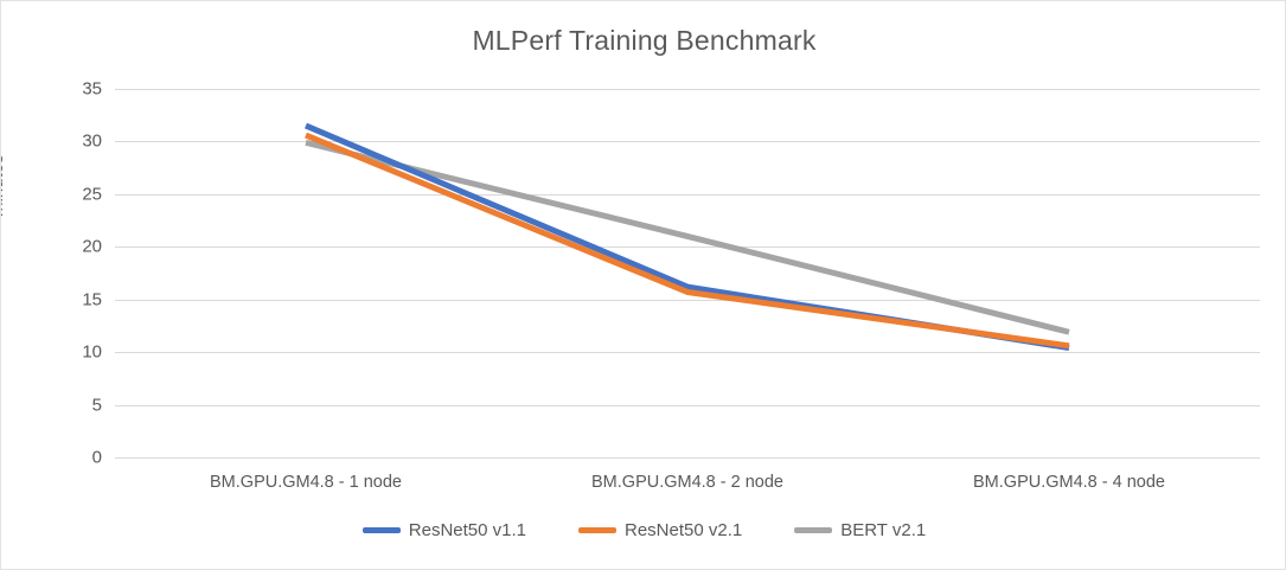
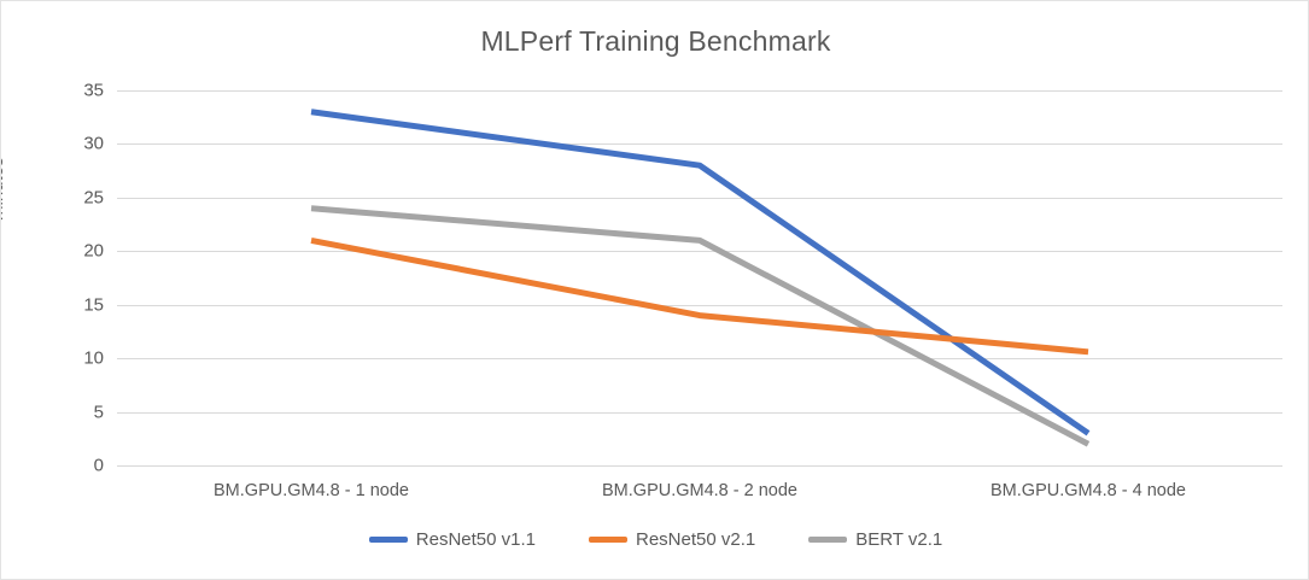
ResNet50 v1.1/BM.GPU.GM4.8 - 1 node: 32 -> 33
ResNet50 v2.1/BM.GPU.GM4.8 - 1 node: 31 -> 21
BERT v2.1/BM.GPU.GM4.8 - 1 node: 30 -> 24
ResNet50 v1.1/BM.GPU.GM4.8 - 2 node: 16 -> 28
ResNet50 v2.1/BM.GPU.GM4.8 - 2 node: 16 -> 14
ResNet50 v1.1/BM.GPU.GM4.8 - 4 node: 10 -> 3
BERT v2.1/BM.GPU.GM4.8 - 4 node: 12 -> 2
